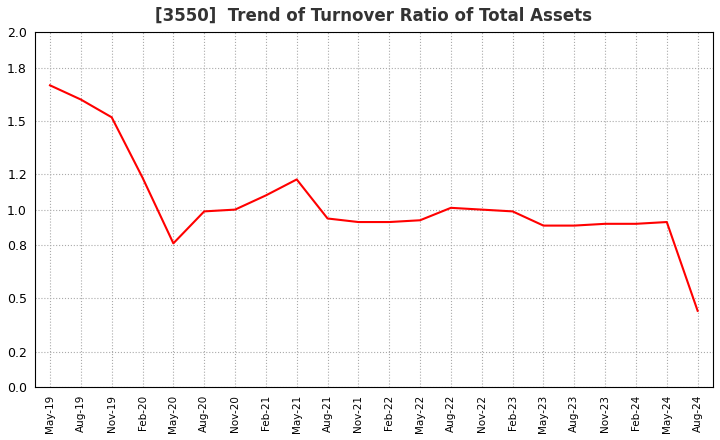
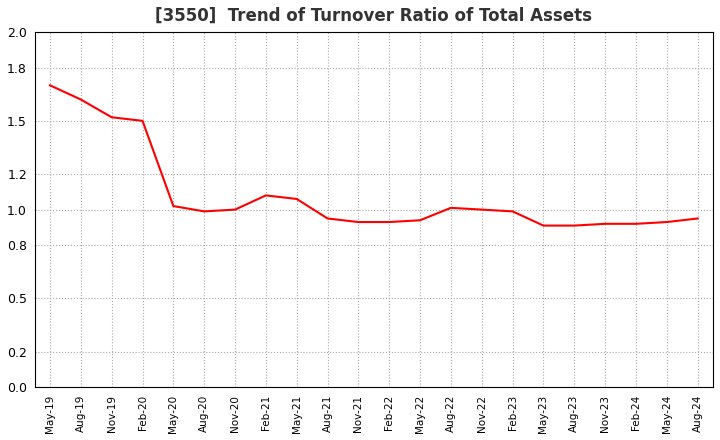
Feb-20: 1.18 -> 1.50
May-20: 0.81 -> 1.02
May-21: 1.17 -> 1.06
Aug-24: 0.43 -> 0.95
